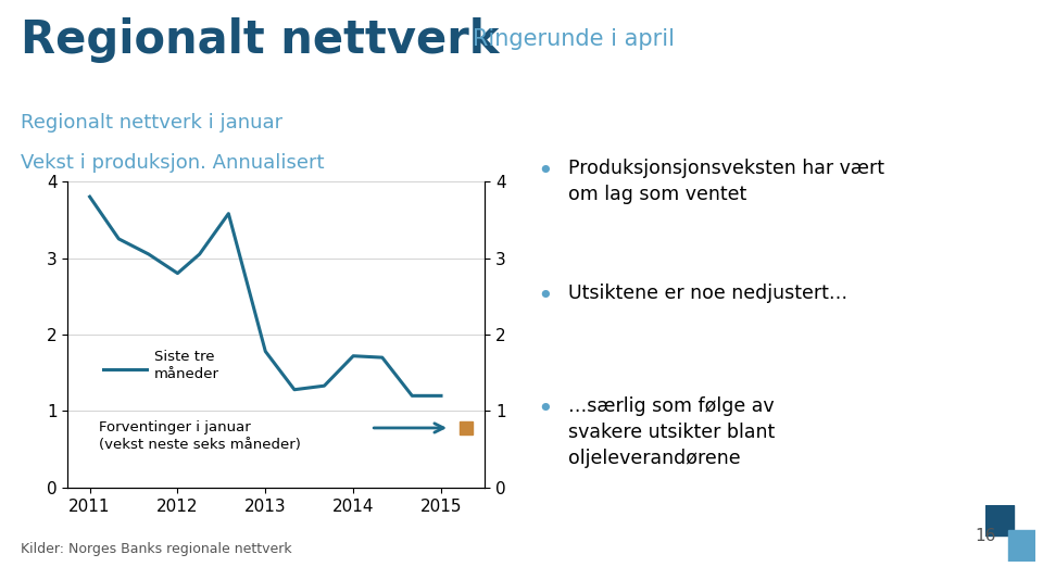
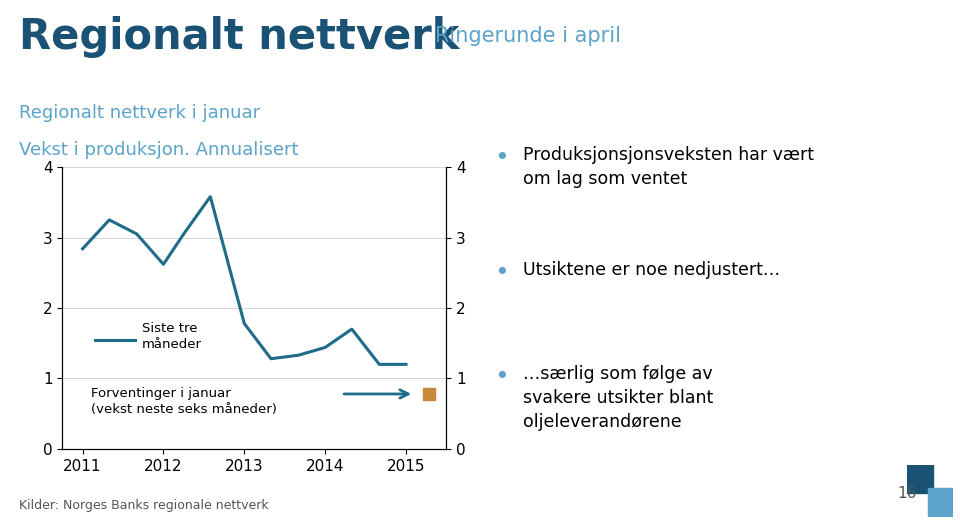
2011: 3.80 -> 2.84
2012: 2.80 -> 2.62
2014: 1.72 -> 1.44
